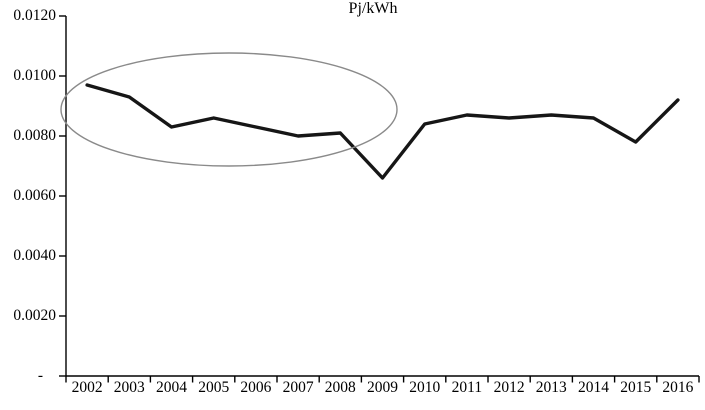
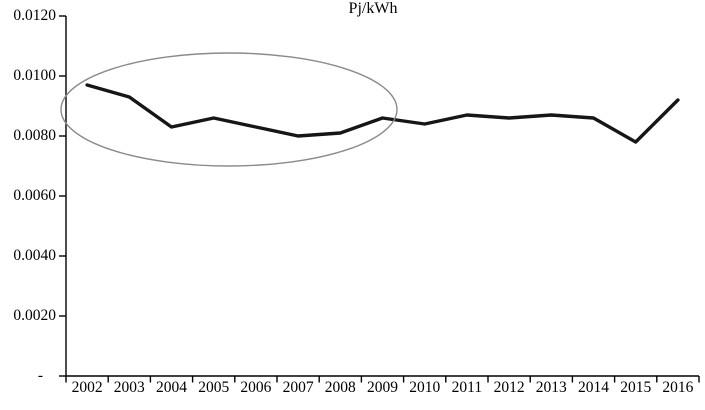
2009: 0.0066 -> 0.0086
